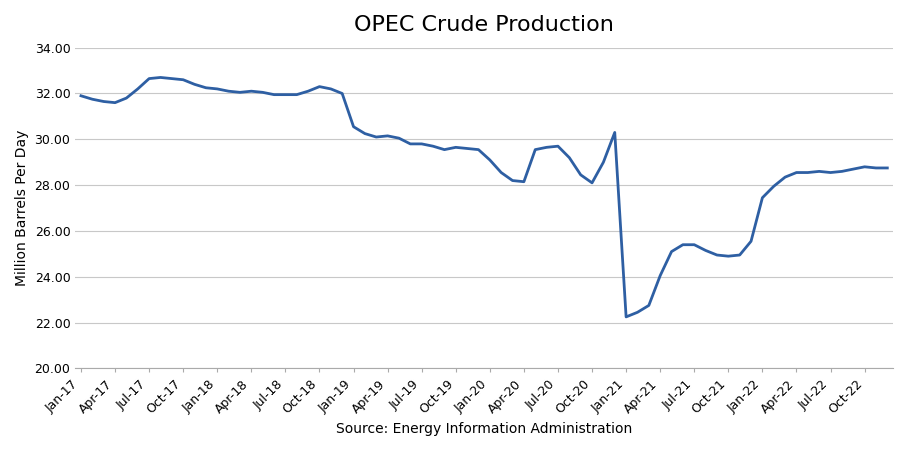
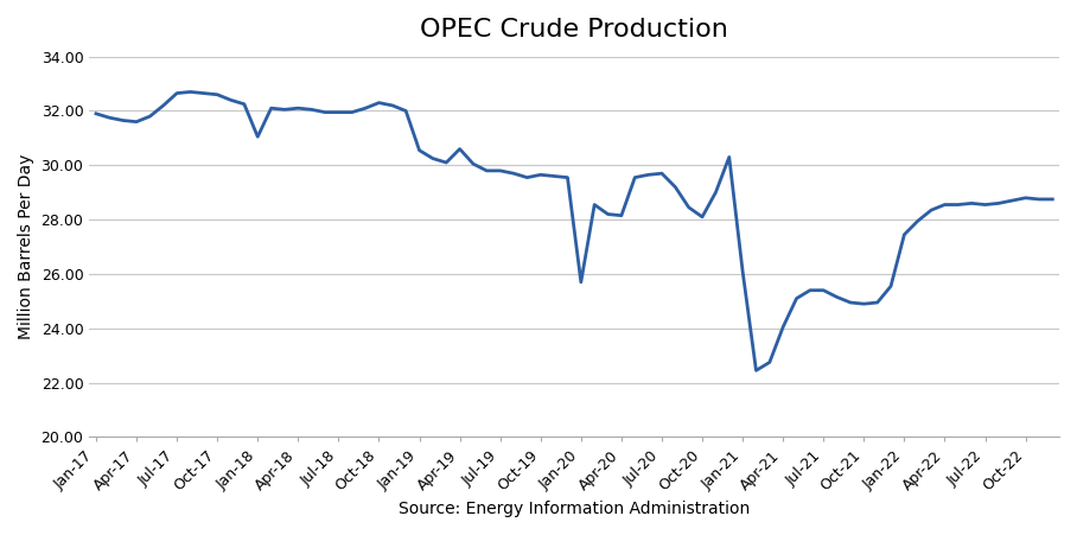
Jan-18: 32.20 -> 31.05
Apr-19: 30.15 -> 30.60
Jan-20: 29.10 -> 25.70
Jan-21: 22.25 -> 26.10
